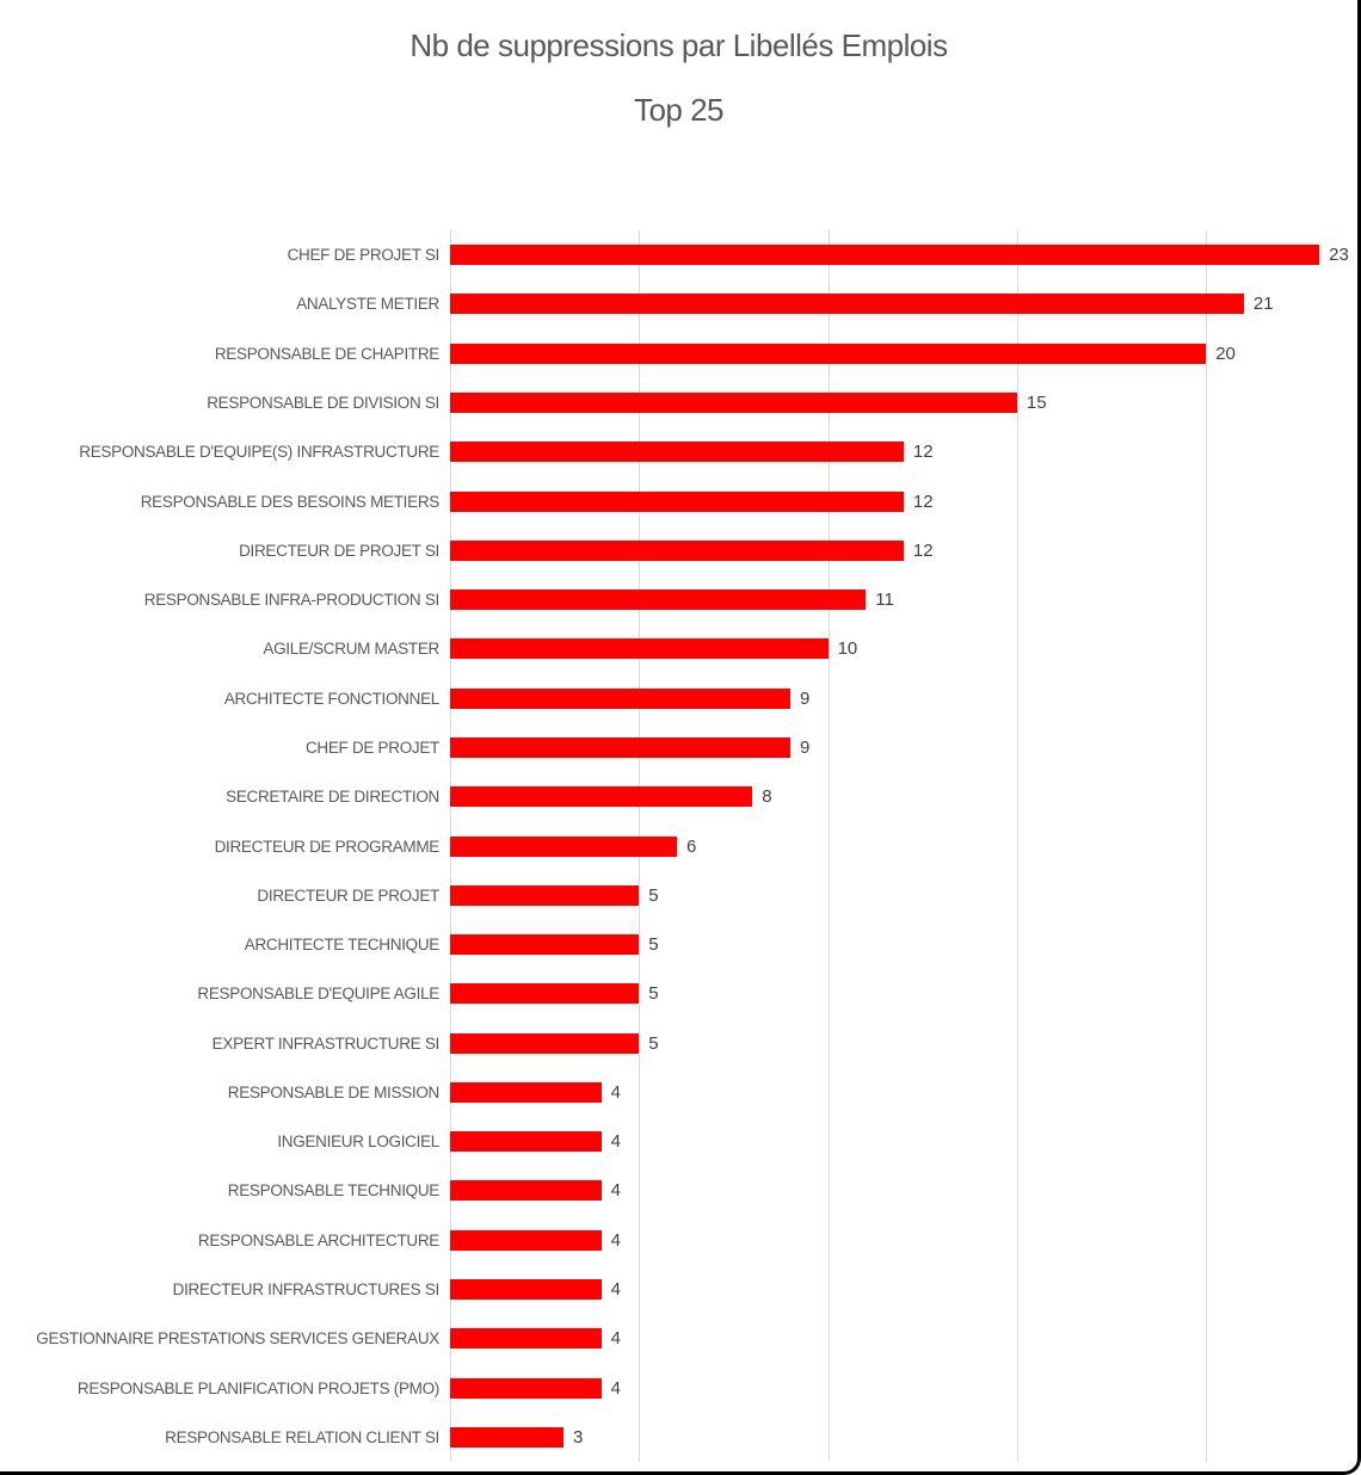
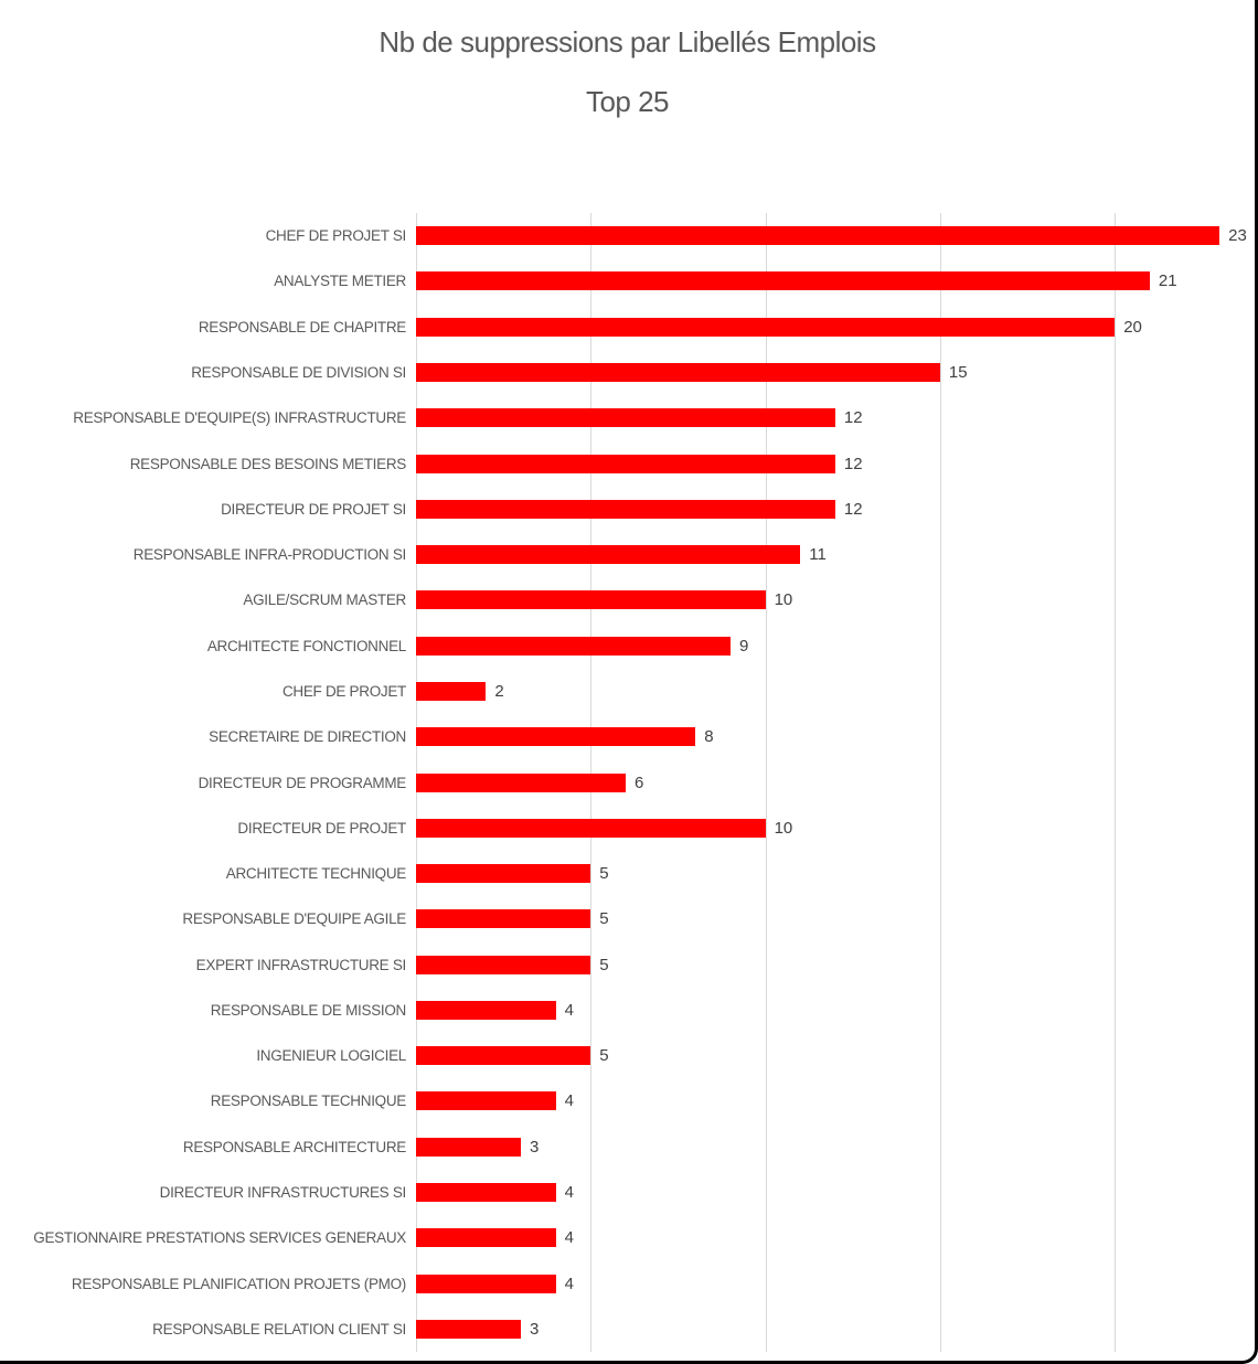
CHEF DE PROJET: 9 -> 2
DIRECTEUR DE PROJET: 5 -> 10
INGENIEUR LOGICIEL: 4 -> 5
RESPONSABLE ARCHITECTURE: 4 -> 3
